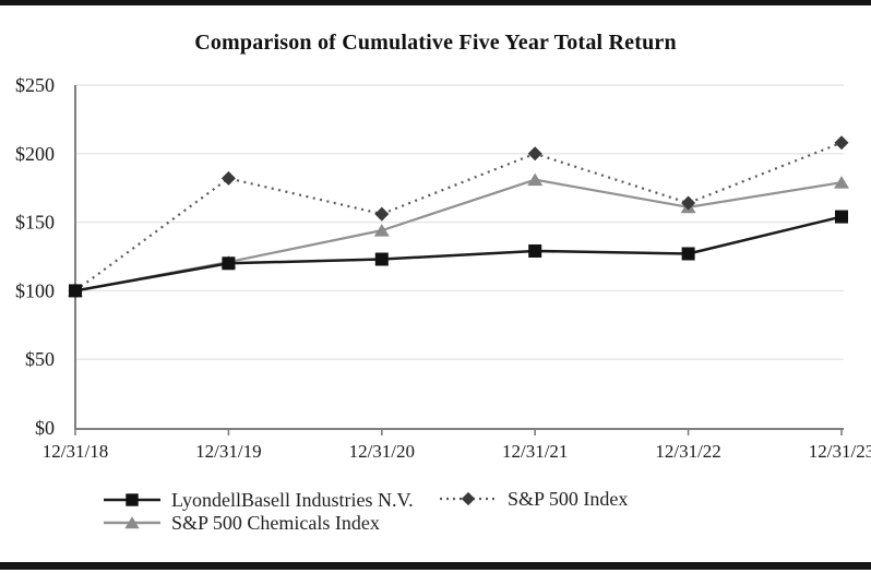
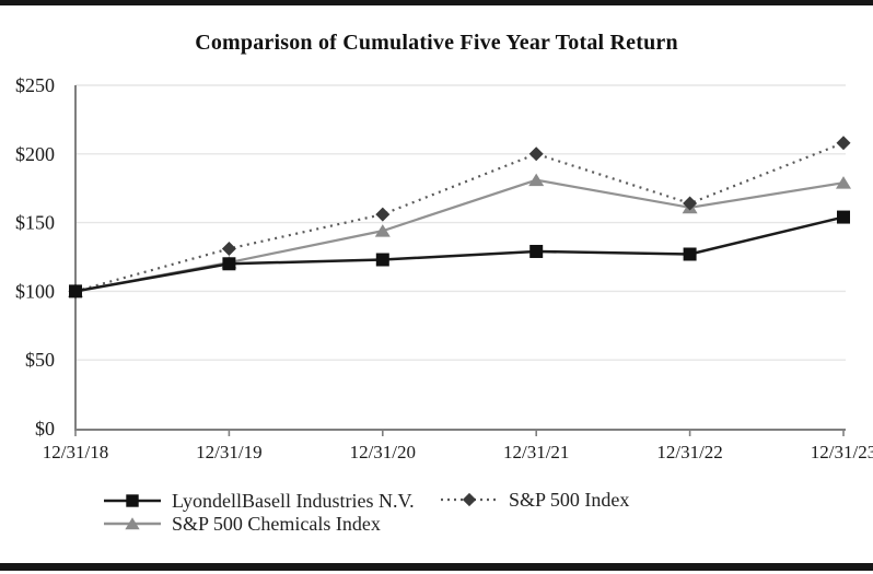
S&P 500 Index/12/31/19: $182 -> $131
